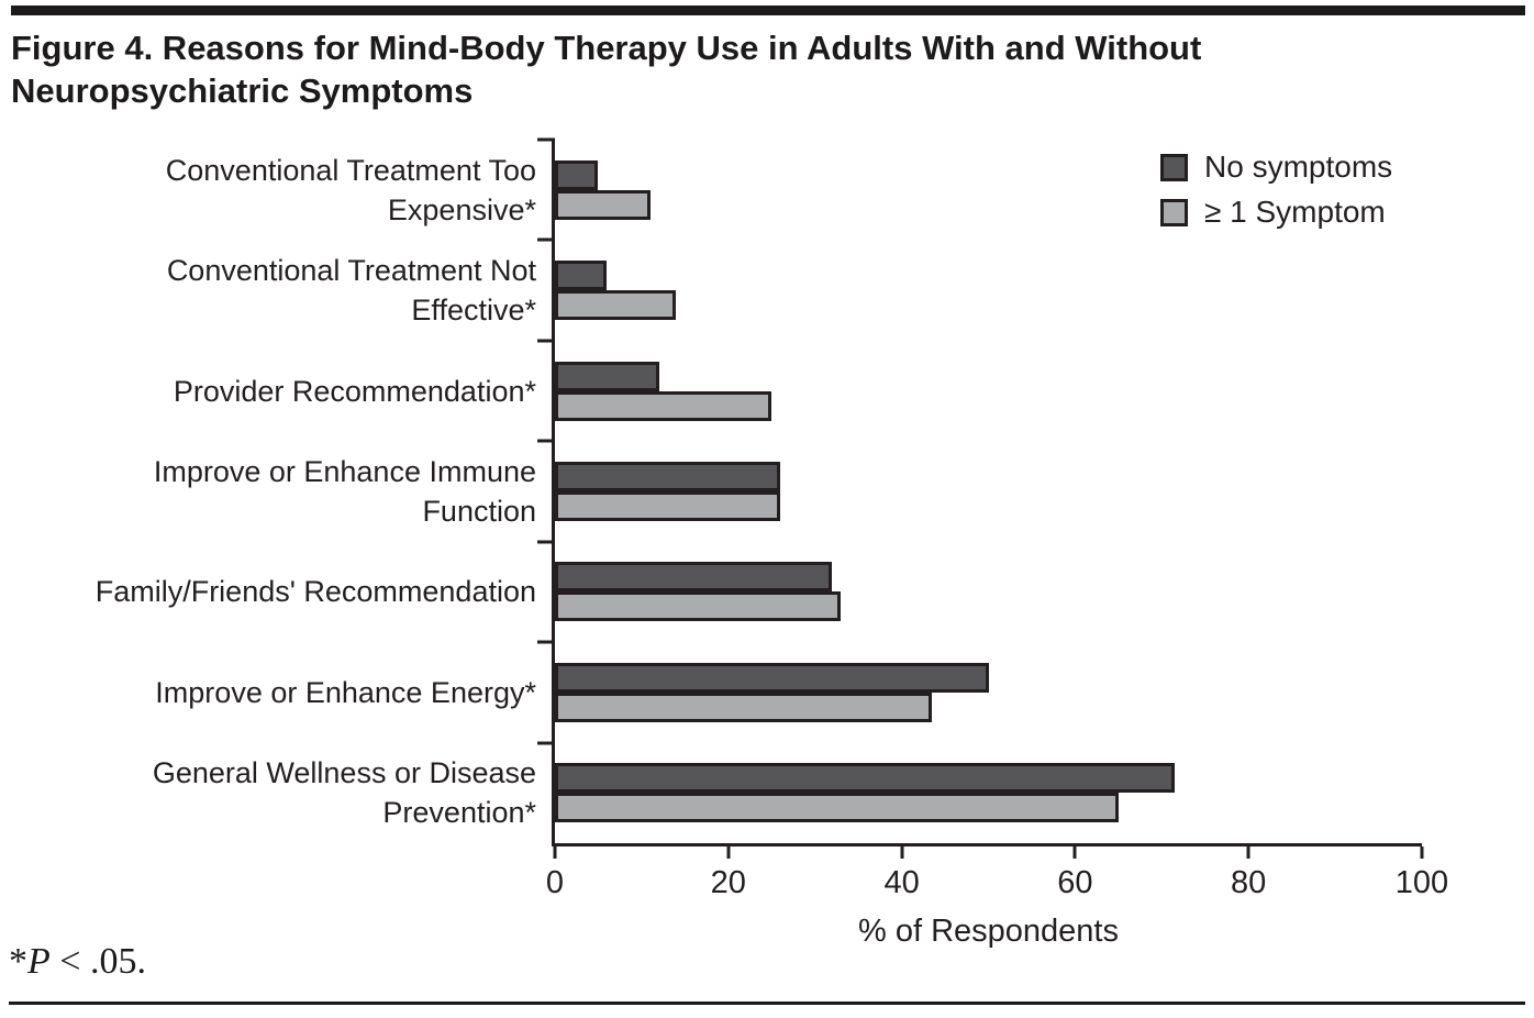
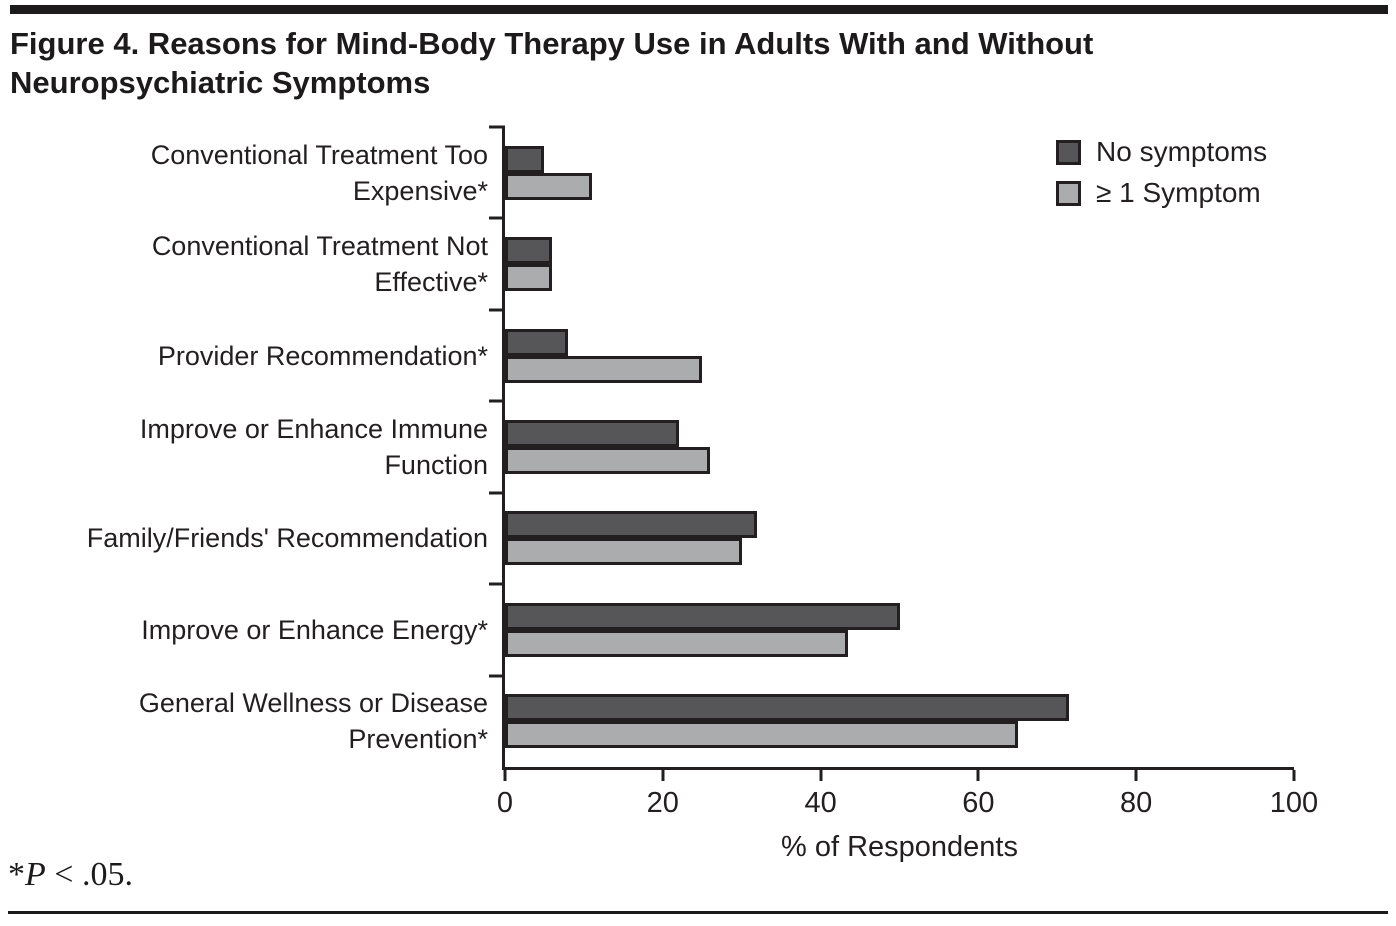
≥ 1 Symptom/Conventional Treatment Not Effective*: 14 -> 6
No symptoms/Provider Recommendation*: 12 -> 8
No symptoms/Improve or Enhance Immune Function: 26 -> 22
≥ 1 Symptom/Family/Friends' Recommendation: 33 -> 30
